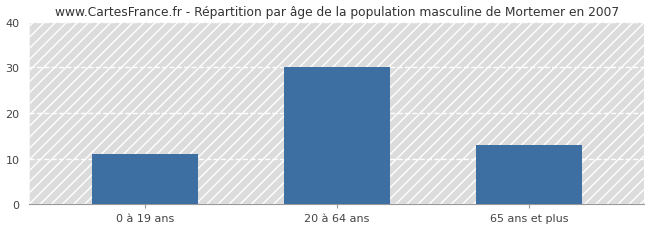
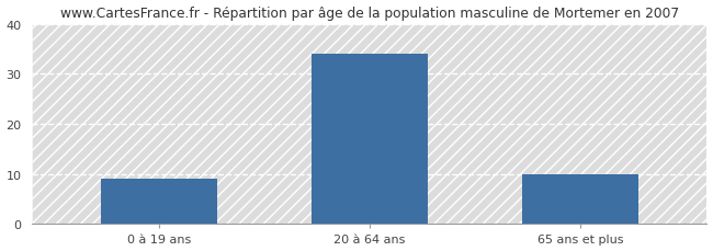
0 à 19 ans: 11 -> 9
20 à 64 ans: 30 -> 34
65 ans et plus: 13 -> 10
